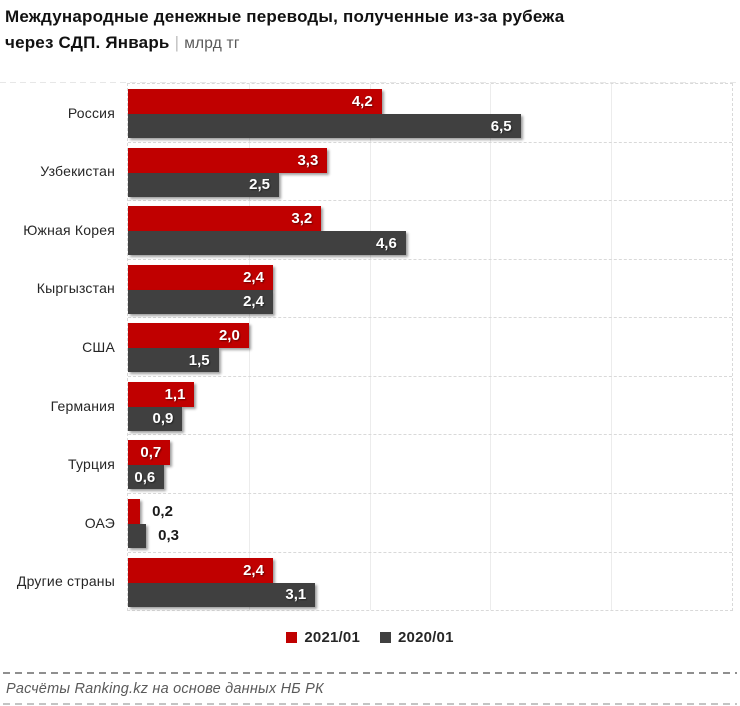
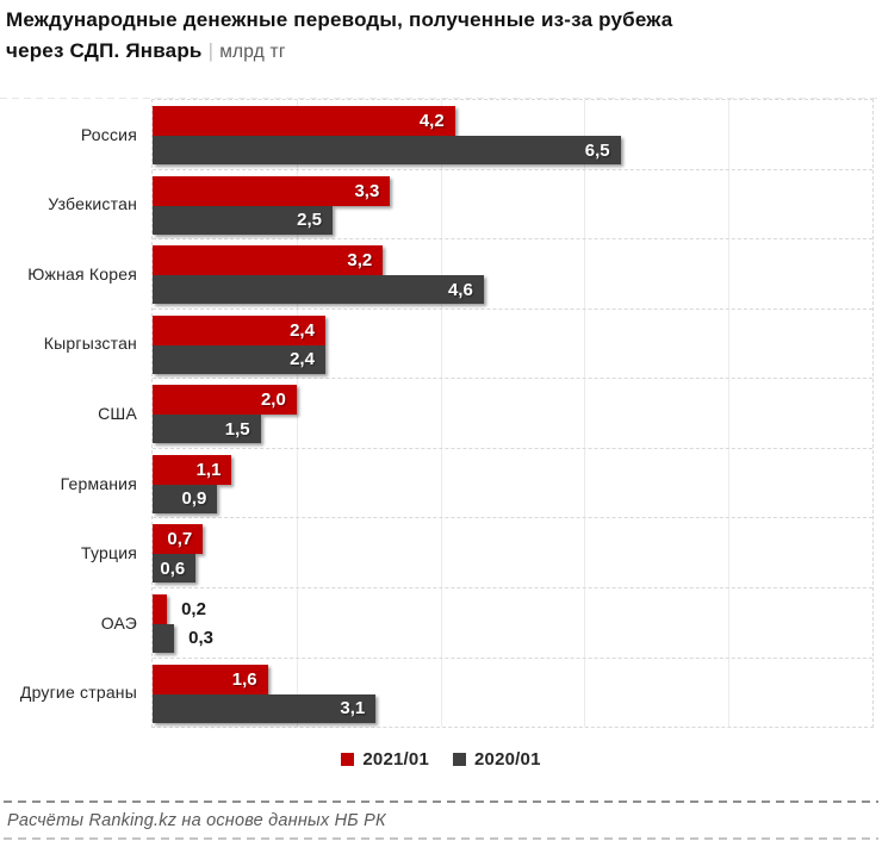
2021/01/Другие страны: 2,4 -> 1,6
